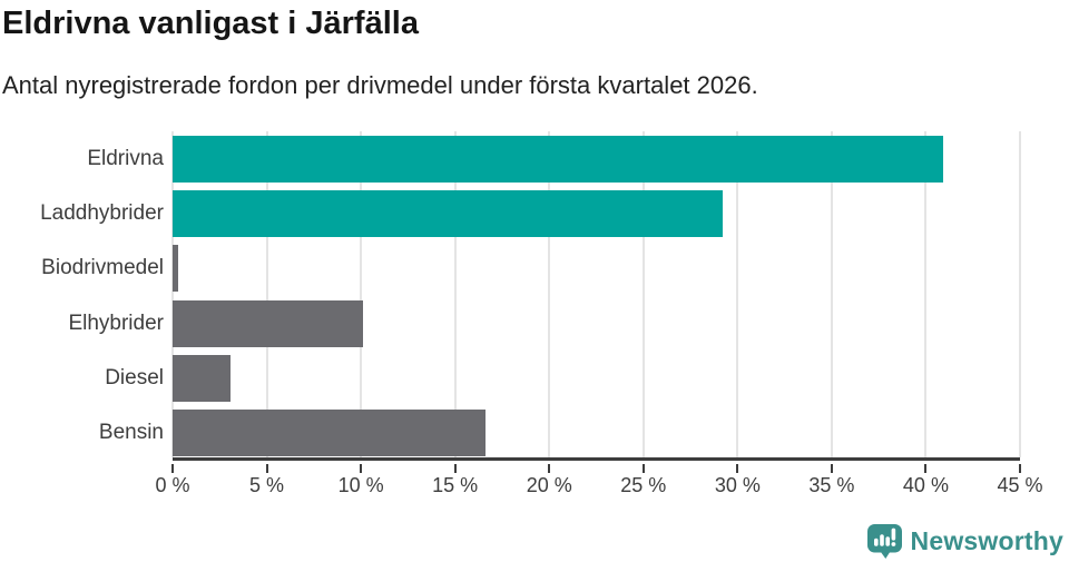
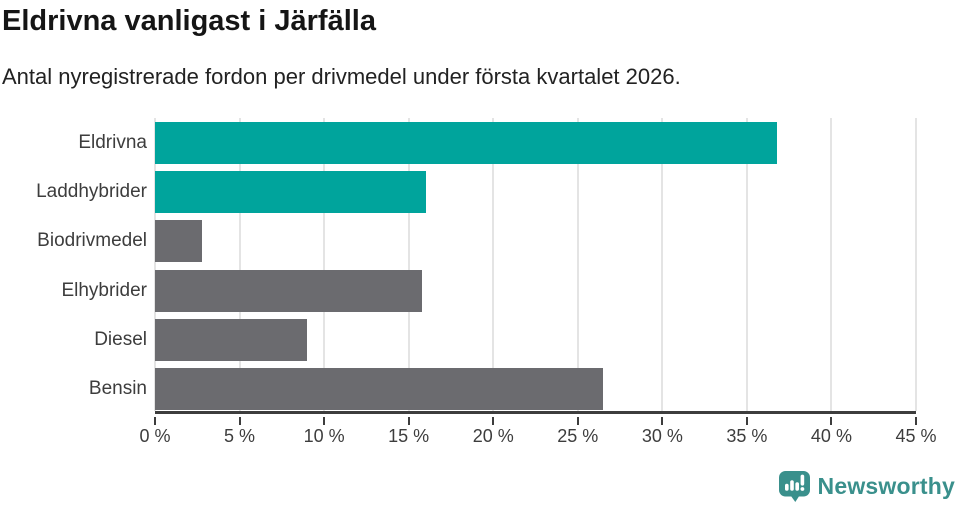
Eldrivna: 40.9% -> 36.8%
Laddhybrider: 29.2% -> 16.0%
Biodrivmedel: 0.3% -> 2.8%
Elhybrider: 10.1% -> 15.8%
Diesel: 3.1% -> 9.0%
Bensin: 16.6% -> 26.5%
